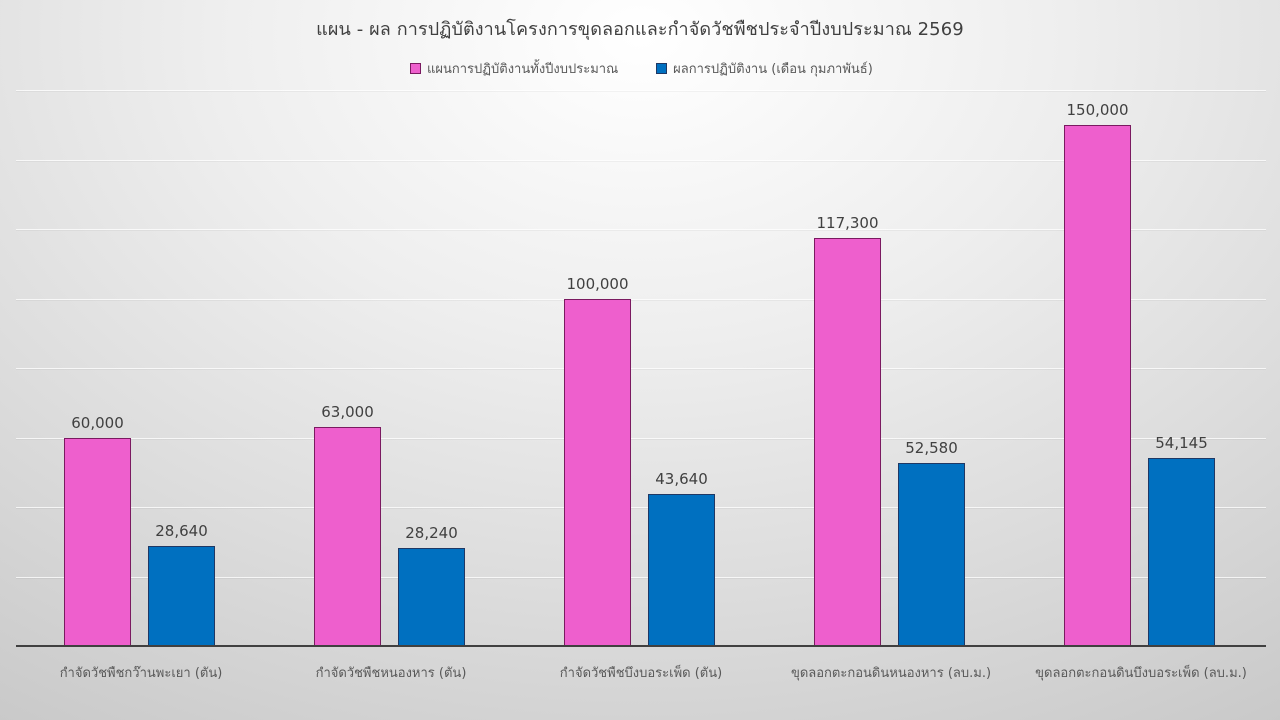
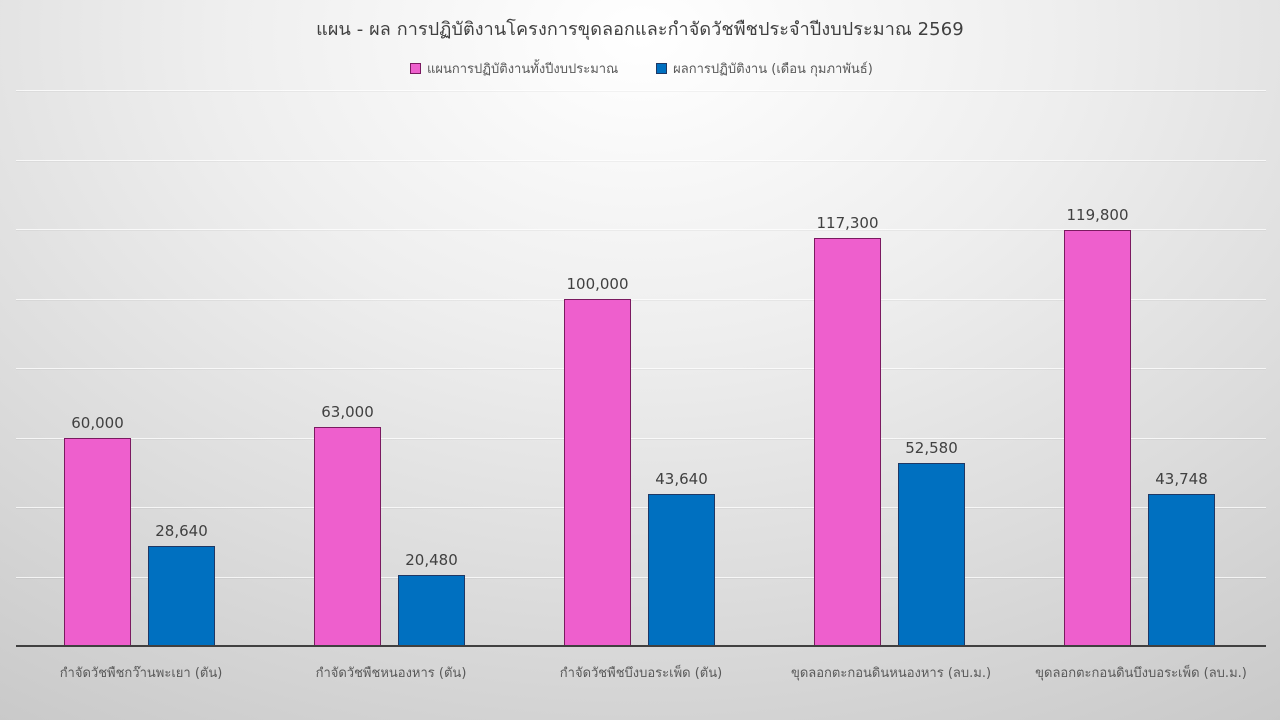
ผลการปฏิบัติงาน (เดือน กุมภาพันธ์)/กำจัดวัชพืชหนองหาร (ตัน): 28,240 -> 20,480
แผนการปฏิบัติงานทั้งปีงบประมาณ/ขุดลอกตะกอนดินบึงบอระเพ็ด (ลบ.ม.): 150,000 -> 119,800
ผลการปฏิบัติงาน (เดือน กุมภาพันธ์)/ขุดลอกตะกอนดินบึงบอระเพ็ด (ลบ.ม.): 54,145 -> 43,748
